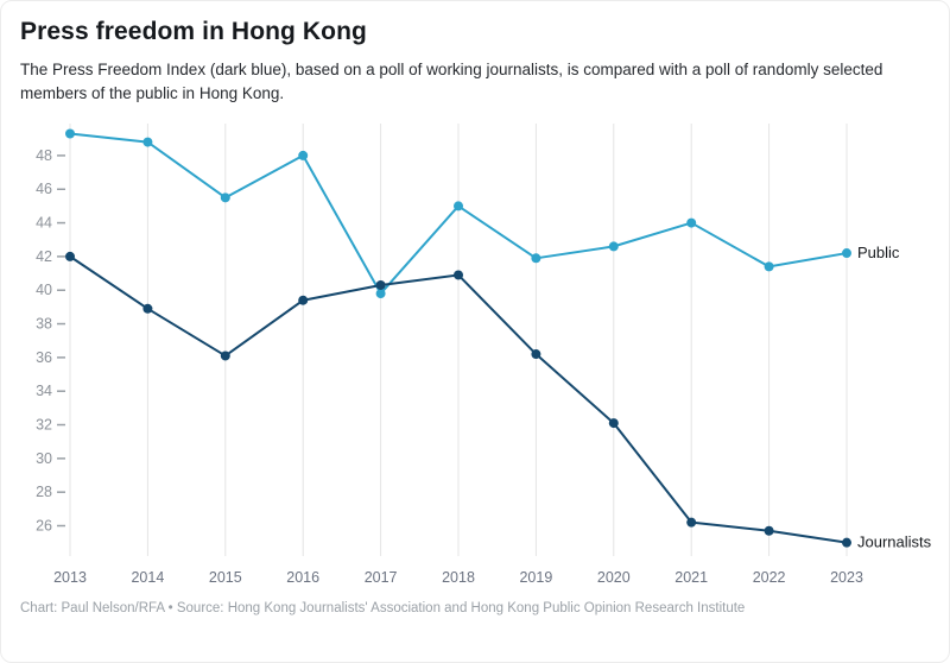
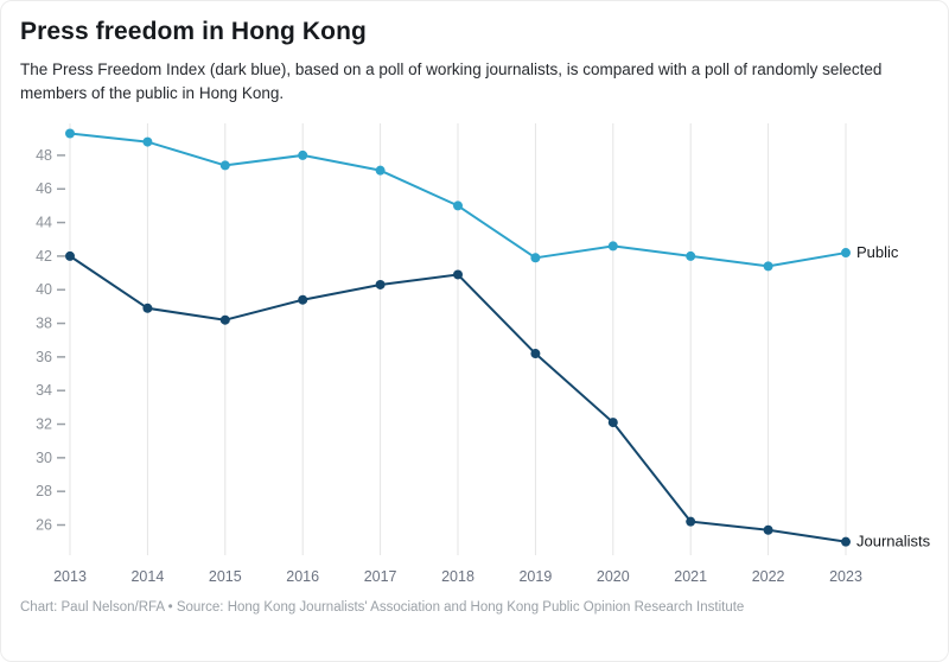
Public/2015: 45.5 -> 47.4
Journalists/2015: 36.1 -> 38.2
Public/2017: 39.8 -> 47.1
Public/2021: 44.0 -> 42.0
